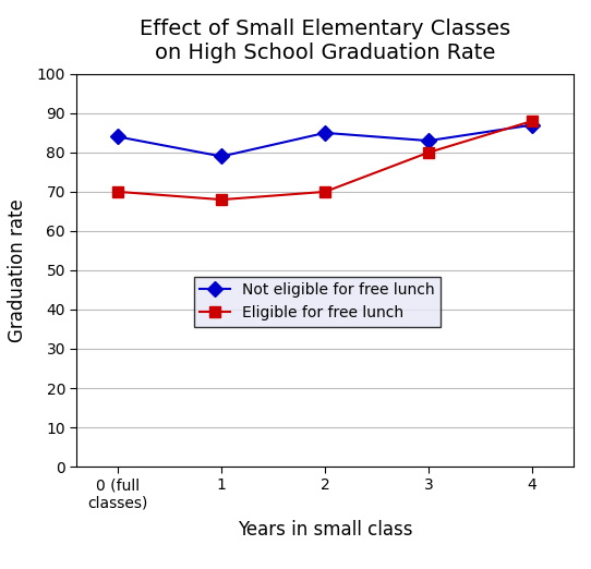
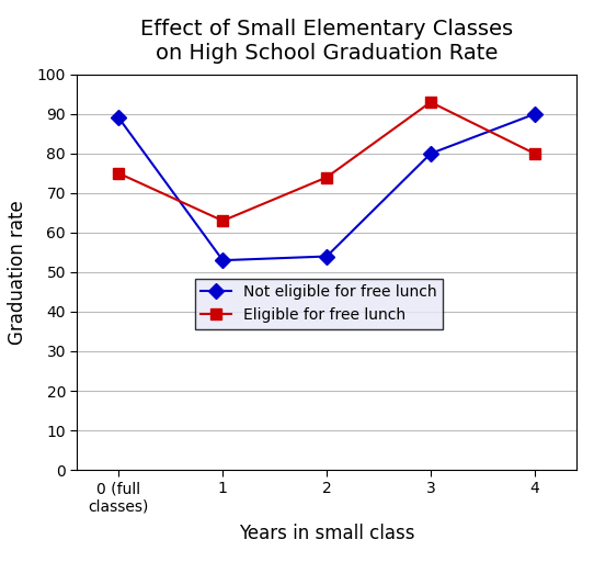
Not eligible for free lunch/0 (full classes): 84 -> 89
Eligible for free lunch/0 (full classes): 70 -> 75
Not eligible for free lunch/1: 79 -> 53
Eligible for free lunch/1: 68 -> 63
Not eligible for free lunch/2: 85 -> 54
Eligible for free lunch/2: 70 -> 74
Not eligible for free lunch/3: 83 -> 80
Eligible for free lunch/3: 80 -> 93
Not eligible for free lunch/4: 87 -> 90
Eligible for free lunch/4: 88 -> 80
